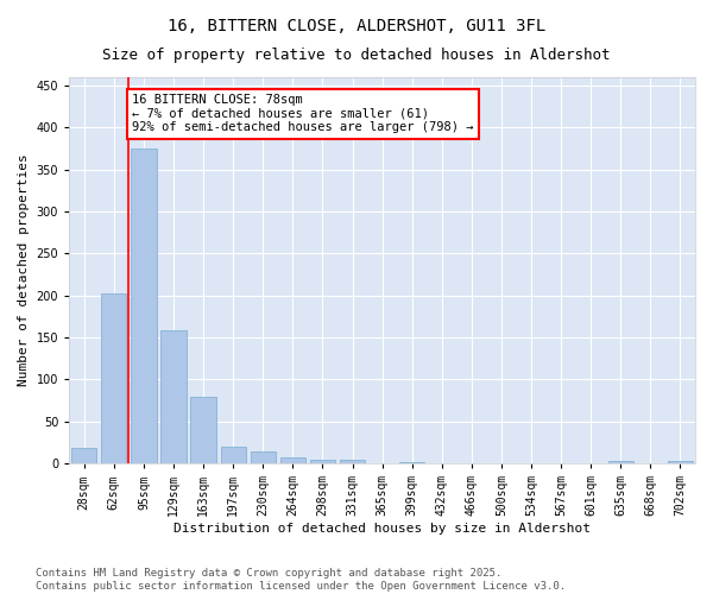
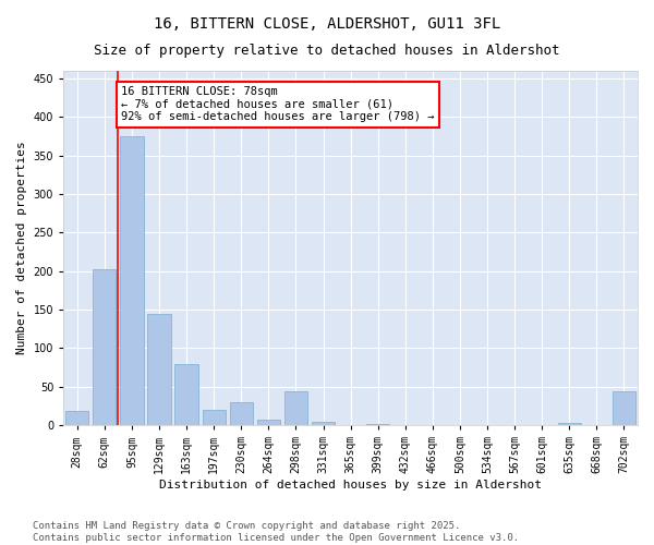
129sqm: 158 -> 144
230sqm: 15 -> 30
298sqm: 4 -> 44
702sqm: 3 -> 44
